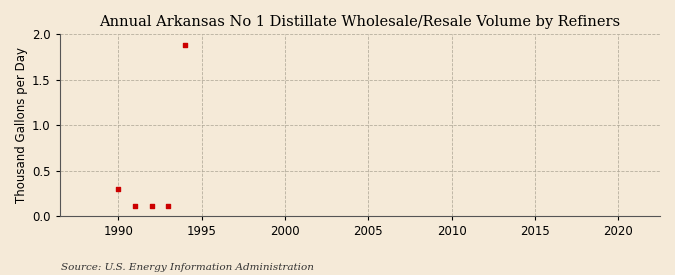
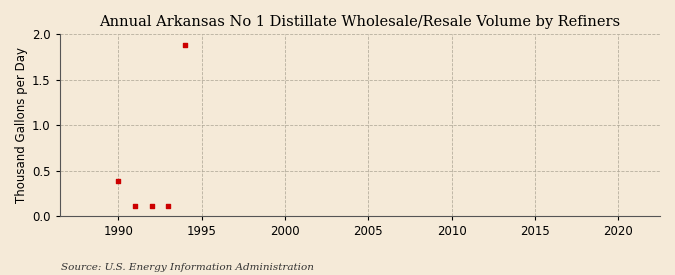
1990: 0.30 -> 0.38
